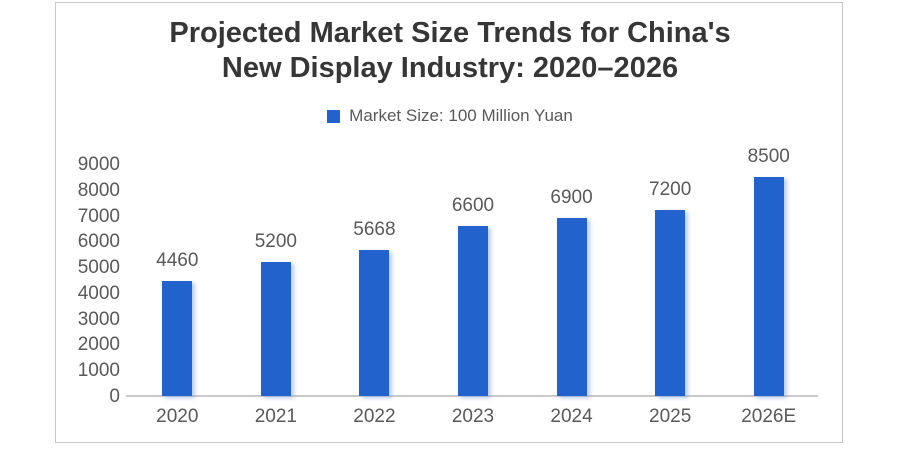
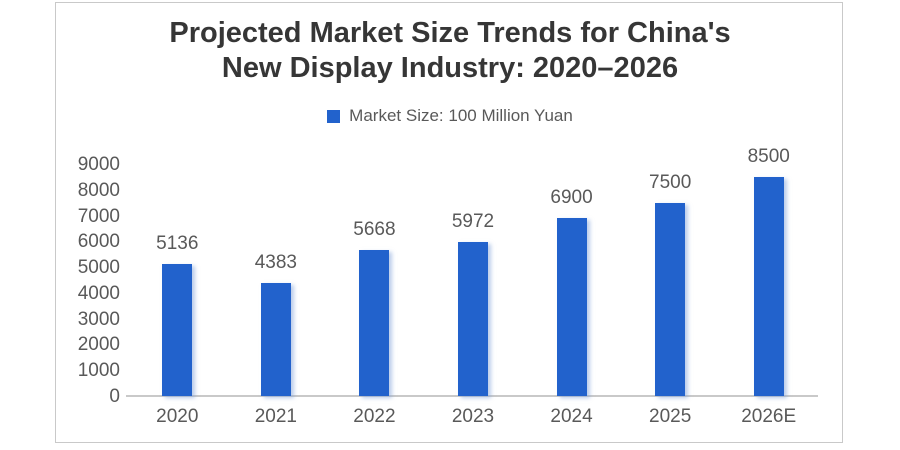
2020: 4460 -> 5136
2021: 5200 -> 4383
2023: 6600 -> 5972
2025: 7200 -> 7500
